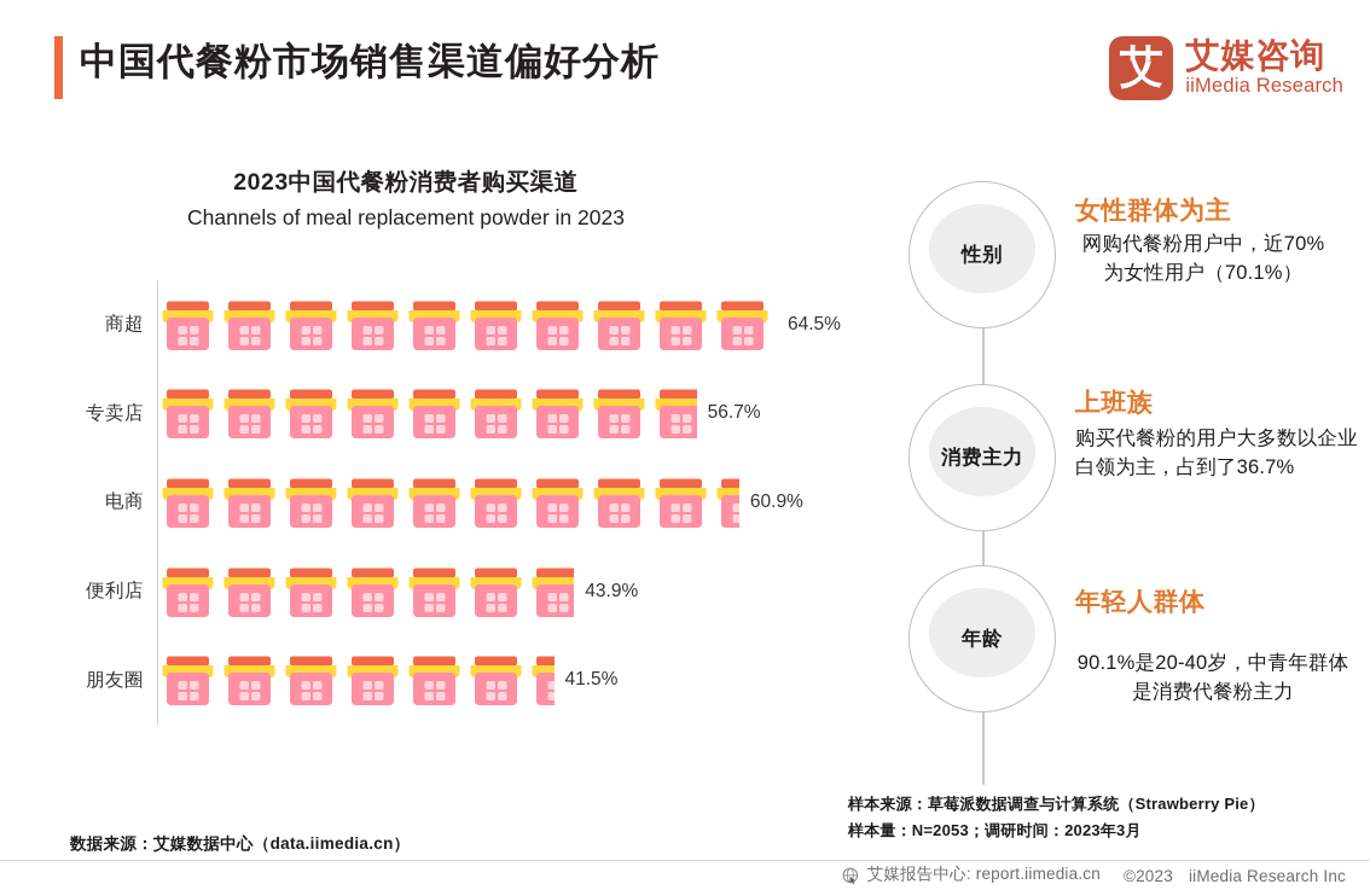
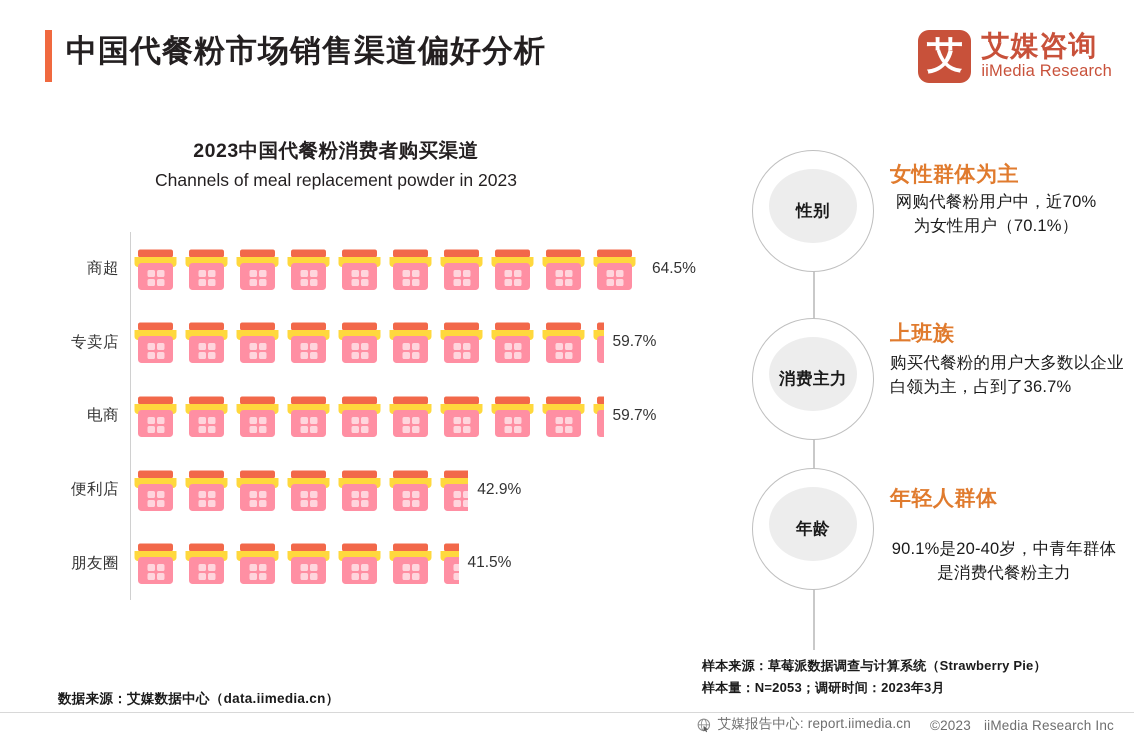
专卖店: 56.7% -> 59.7%
电商: 60.9% -> 59.7%
便利店: 43.9% -> 42.9%
